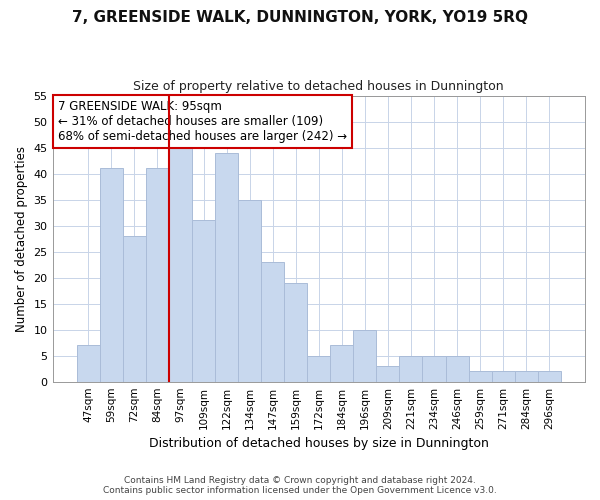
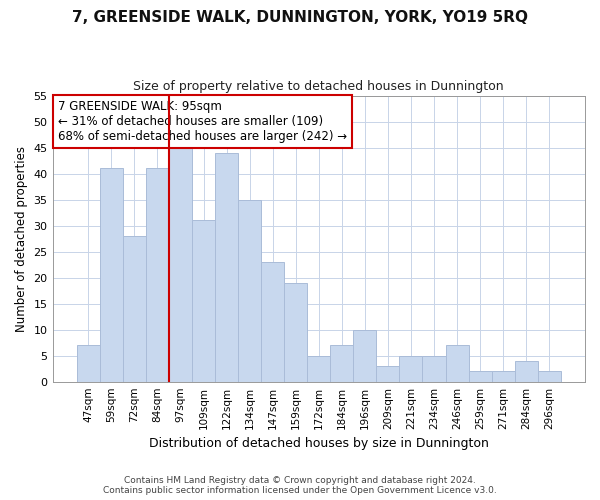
246sqm: 5 -> 7
284sqm: 2 -> 4
